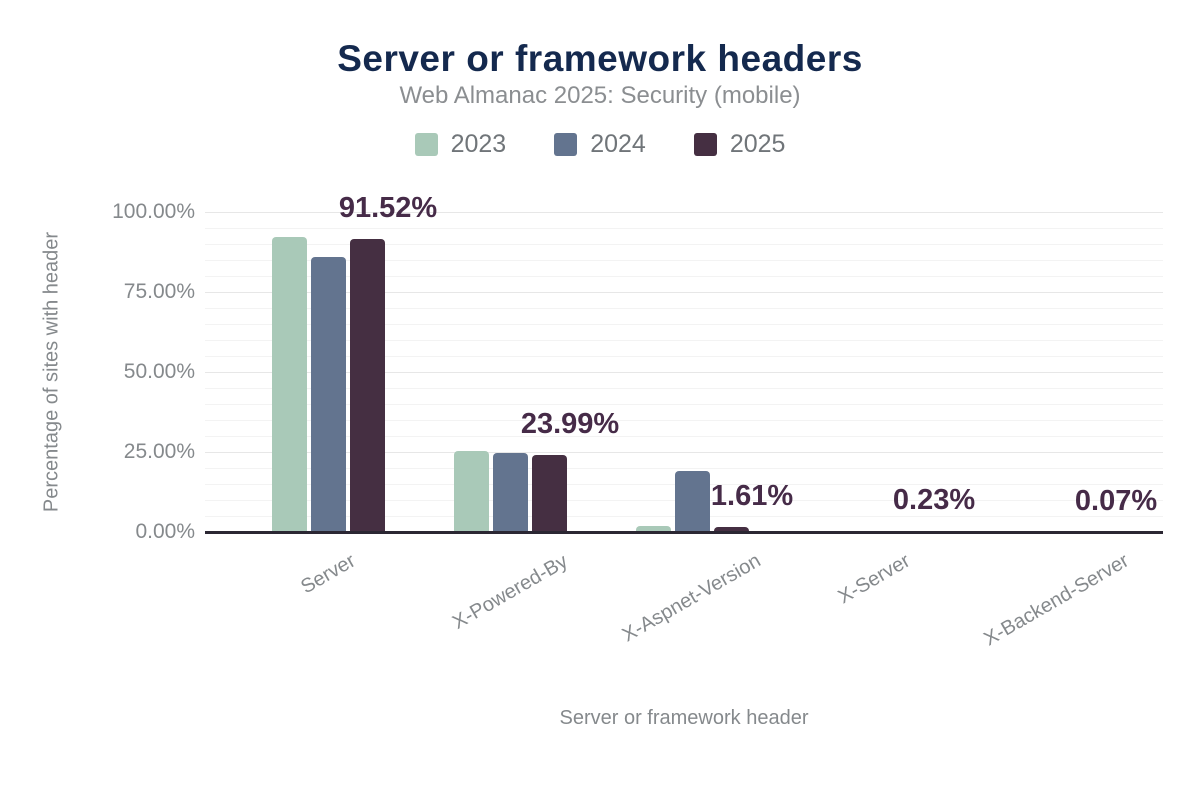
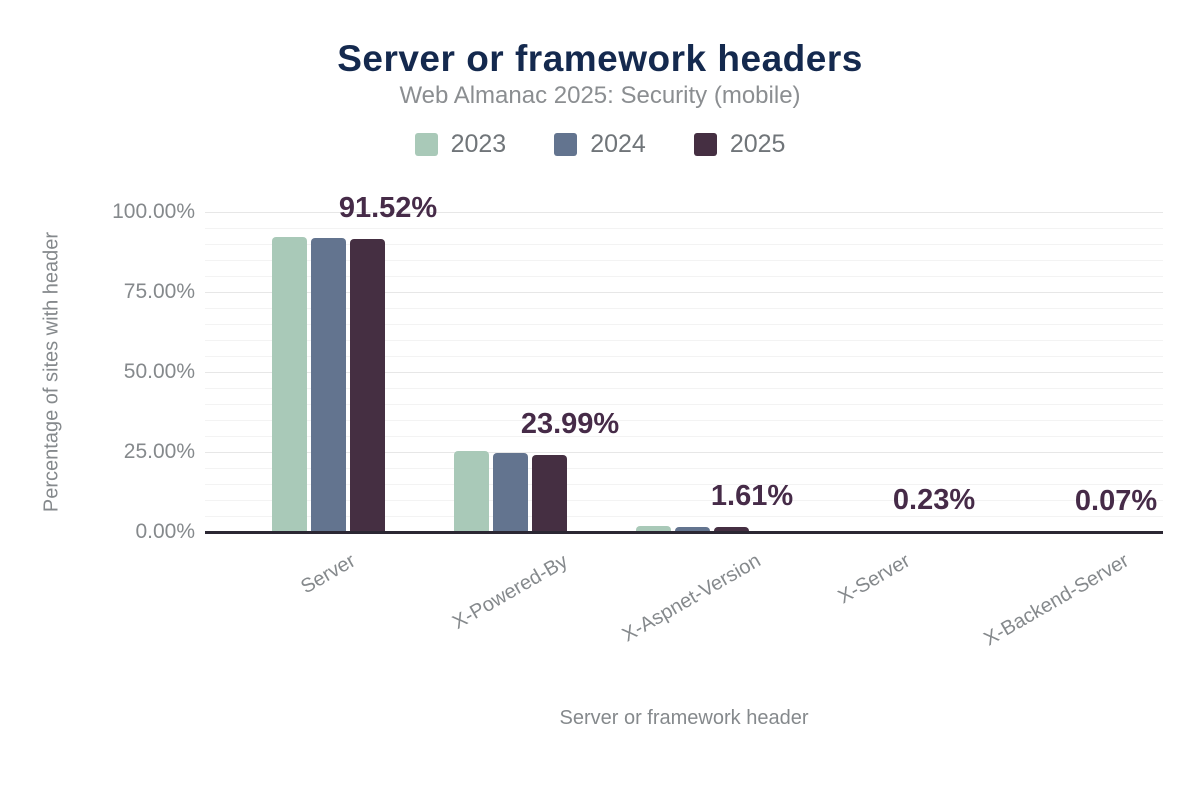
2024/Server: 86% -> 92%
2024/X-Aspnet-Version: 19% -> 2%
